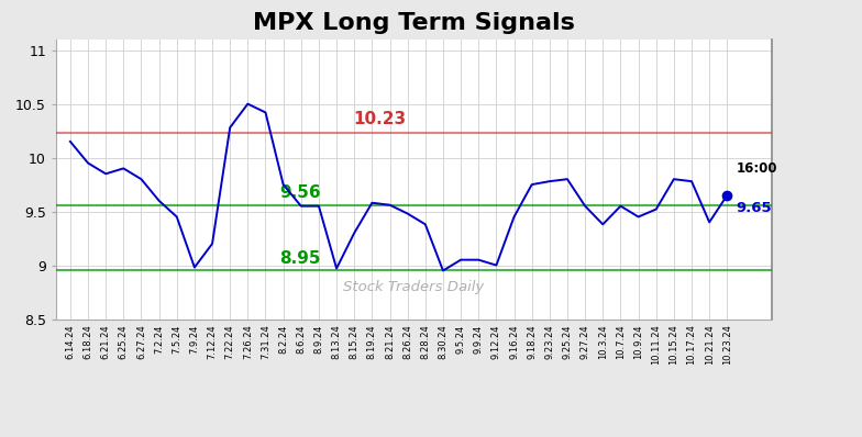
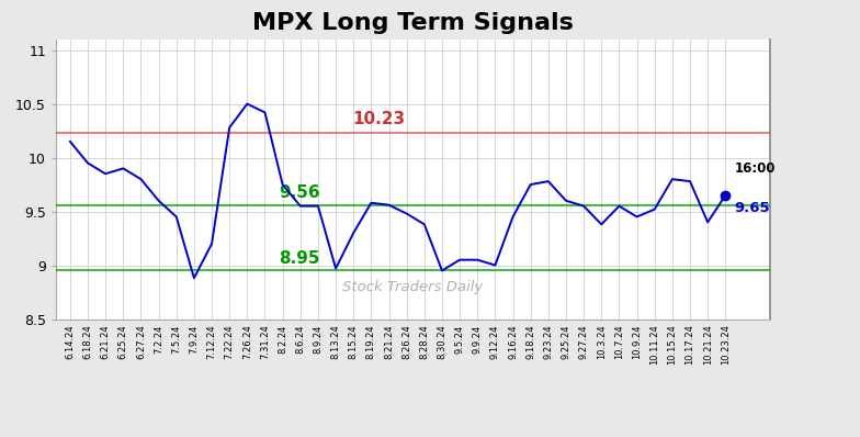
7.9.24: 8.98 -> 8.88
9.25.24: 9.80 -> 9.60
